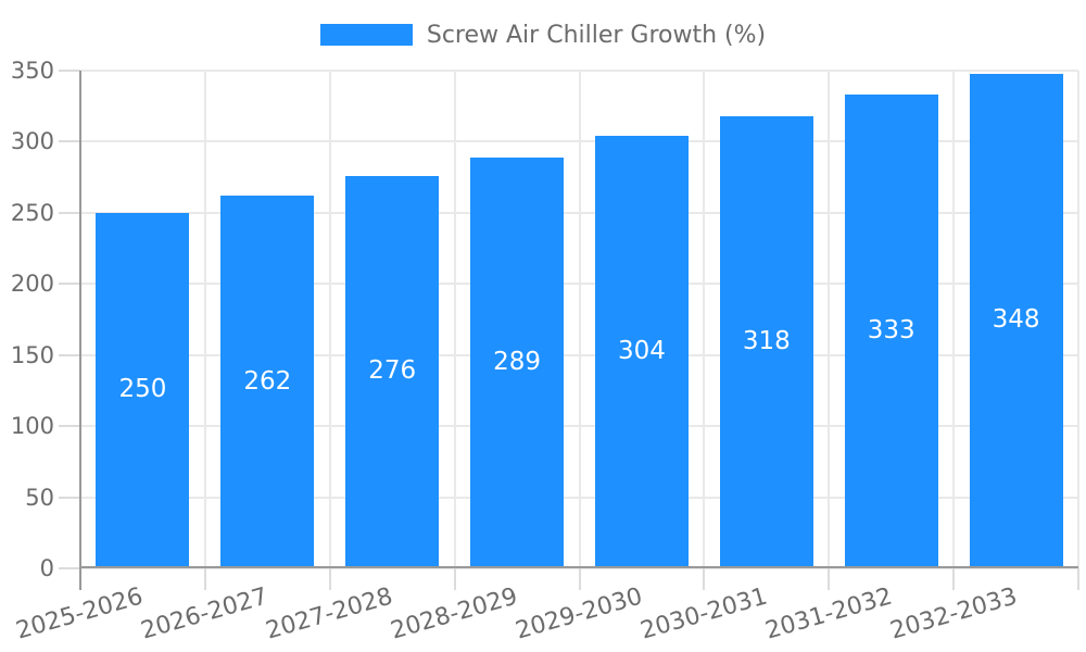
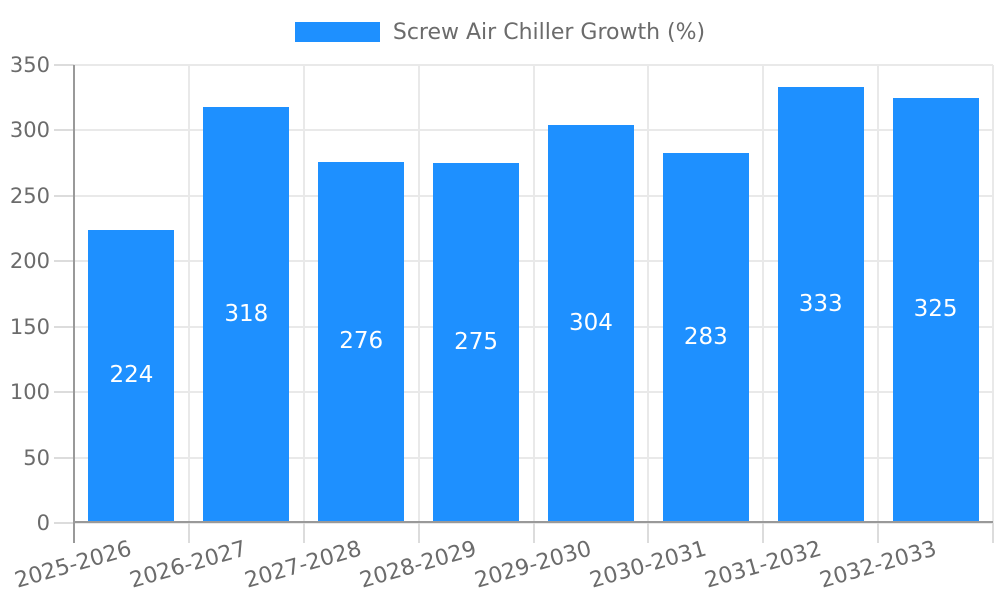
2025-2026: 250 -> 224
2026-2027: 262 -> 318
2028-2029: 289 -> 275
2030-2031: 318 -> 283
2032-2033: 348 -> 325
